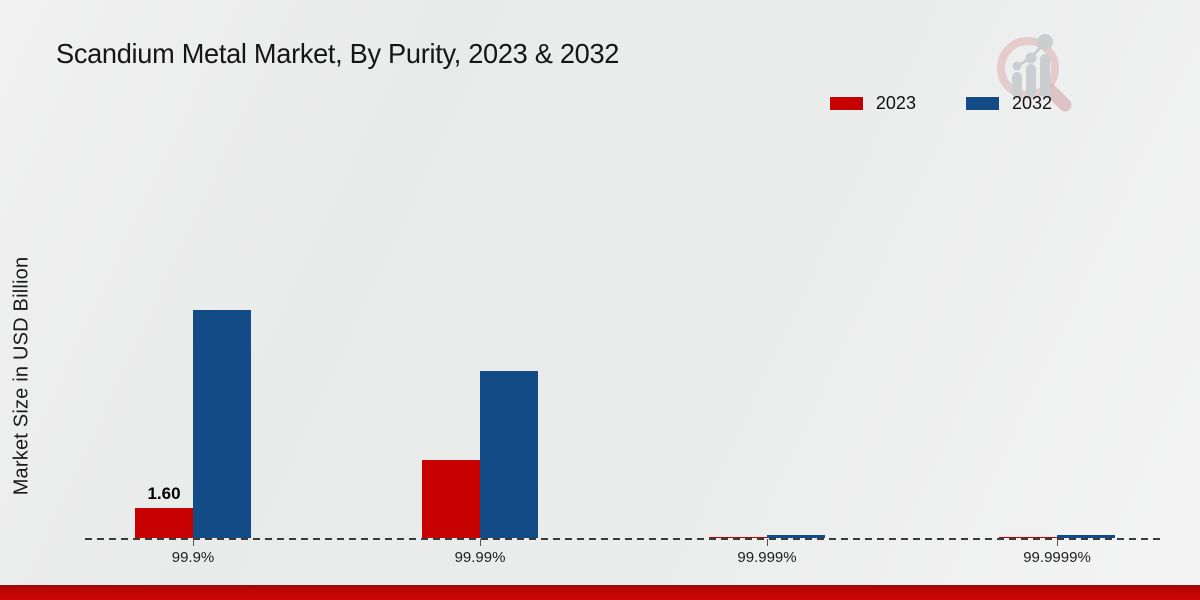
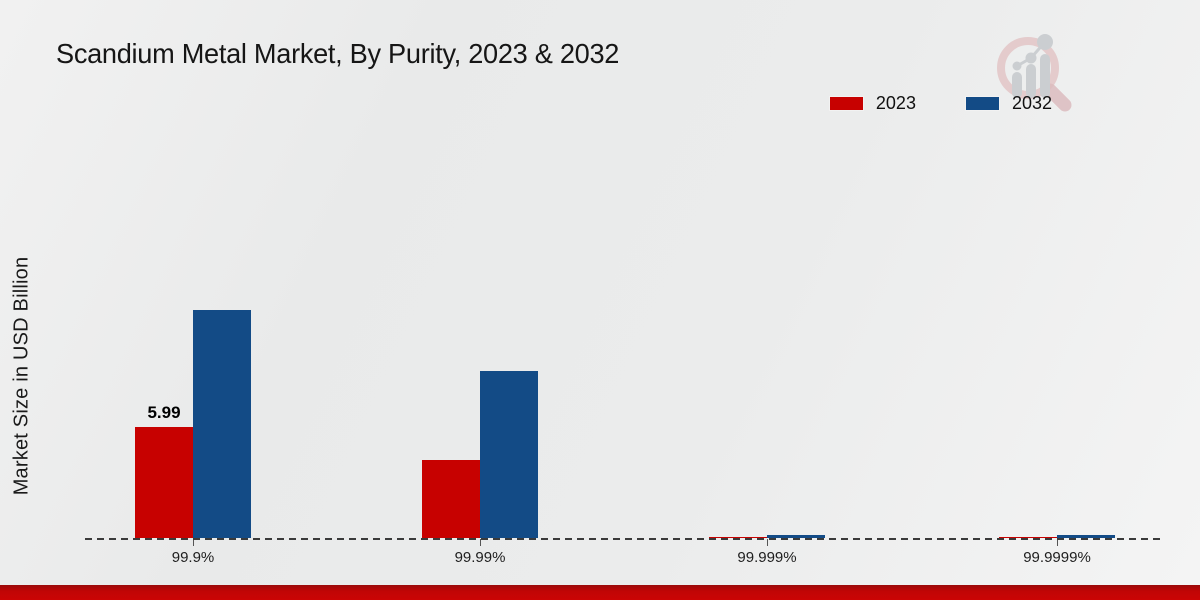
2023/99.9%: 1.60 -> 5.99
